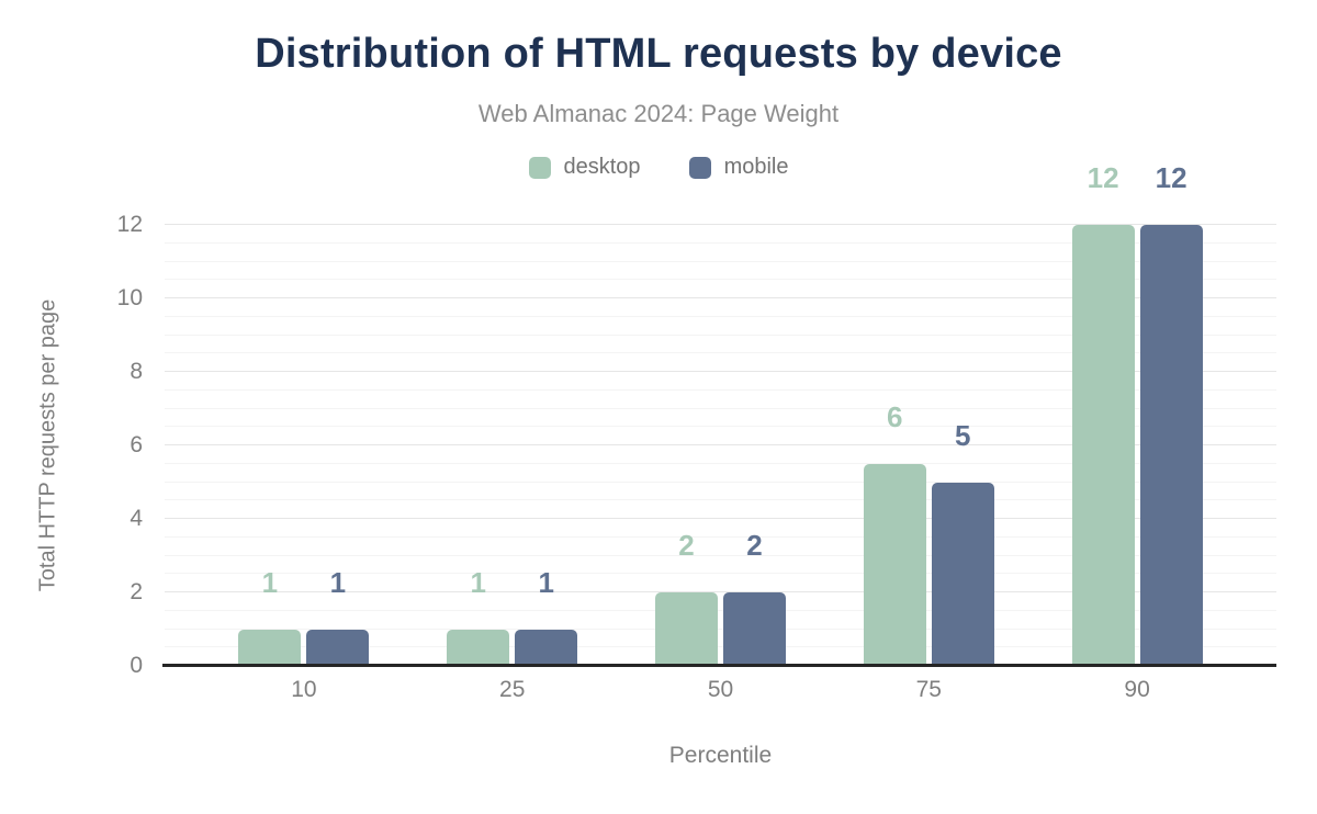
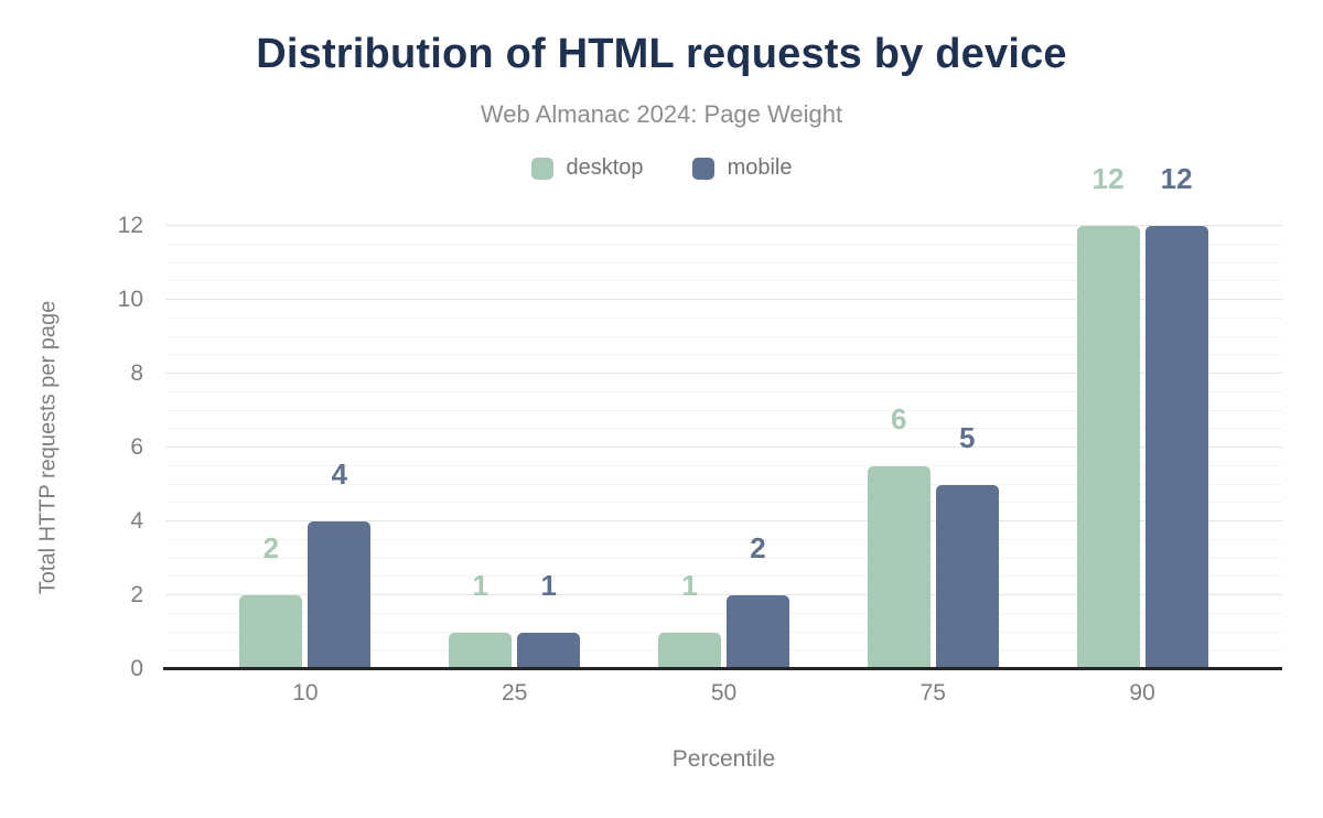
desktop/10: 1 -> 2
mobile/10: 1 -> 4
desktop/50: 2 -> 1
